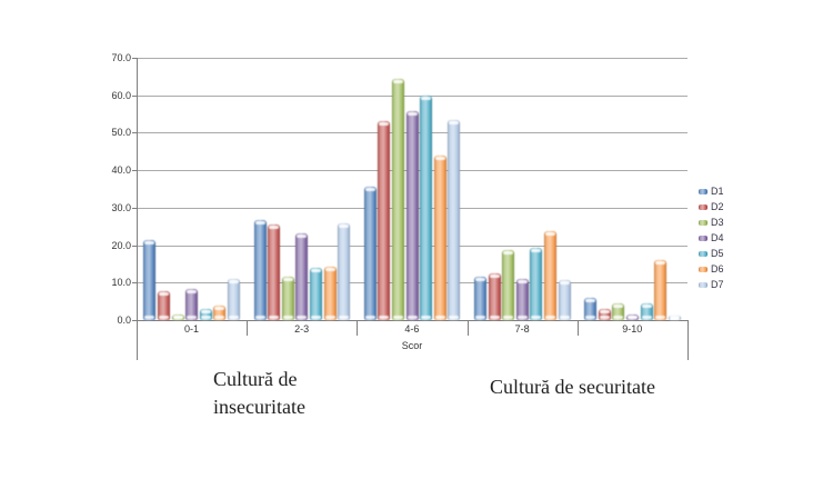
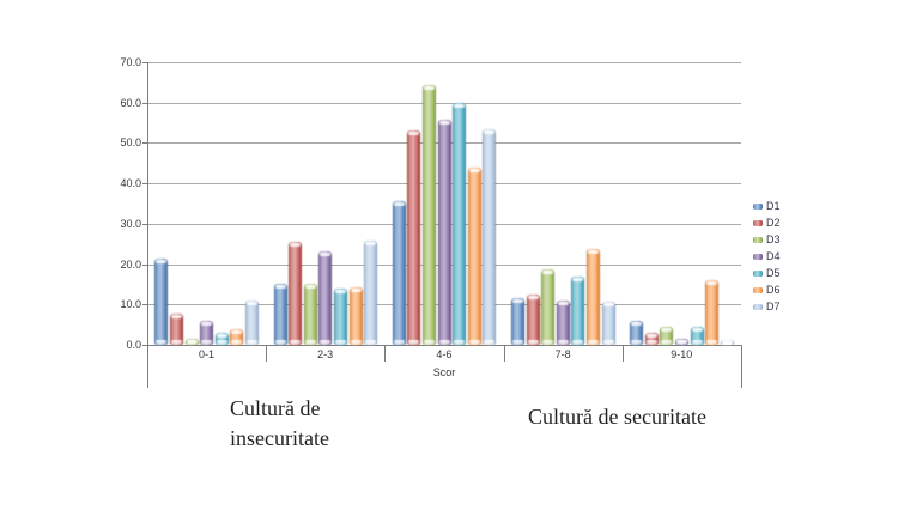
D4/0-1: 8 -> 6
D1/2-3: 27 -> 15
D3/2-3: 12 -> 15
D5/7-8: 19 -> 17
